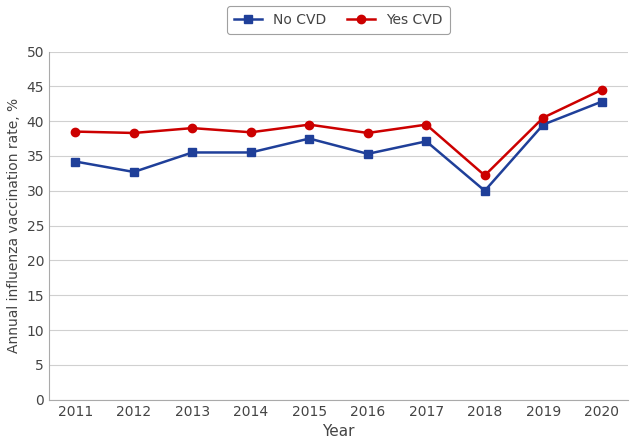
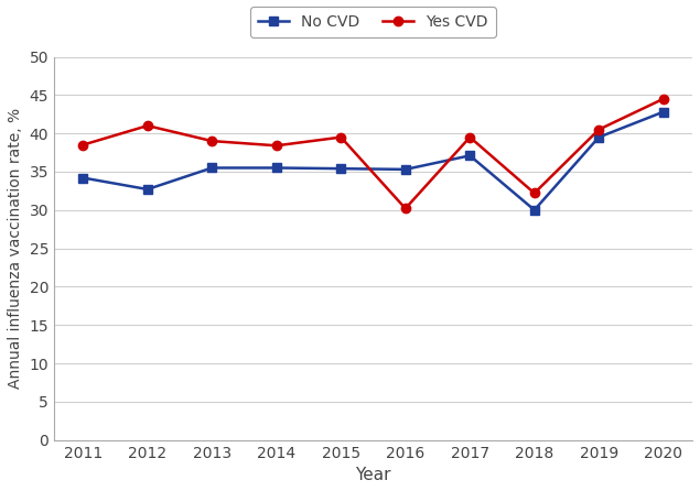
Yes CVD/2012: 38.3 -> 41.0
No CVD/2015: 37.5 -> 35.4
Yes CVD/2016: 38.3 -> 30.2
